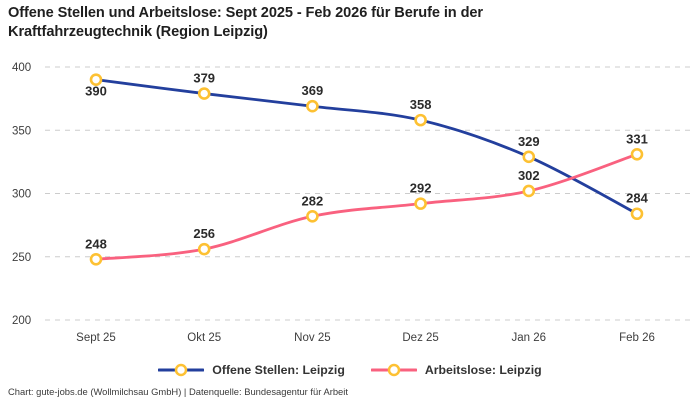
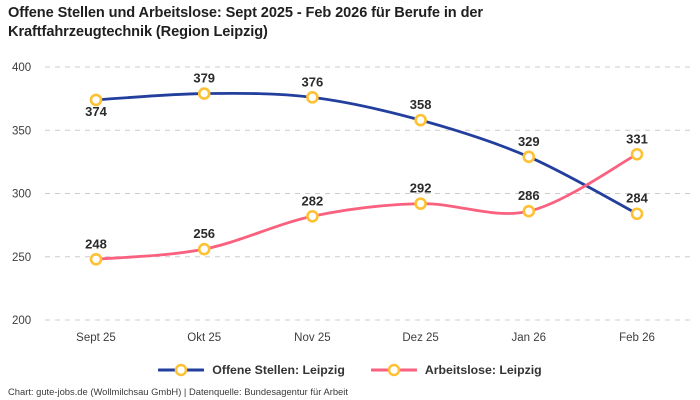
Offene Stellen: Leipzig/Sept 25: 390 -> 374
Offene Stellen: Leipzig/Nov 25: 369 -> 376
Arbeitslose: Leipzig/Jan 26: 302 -> 286
